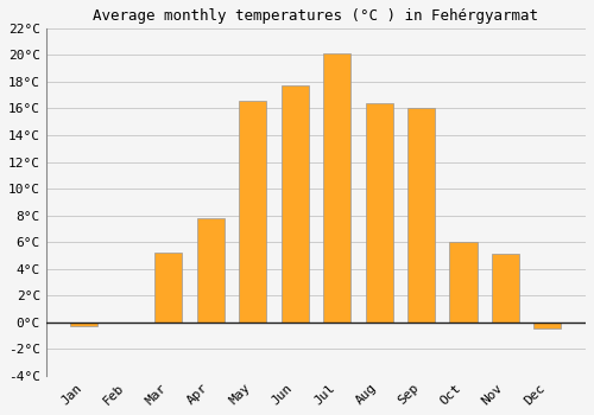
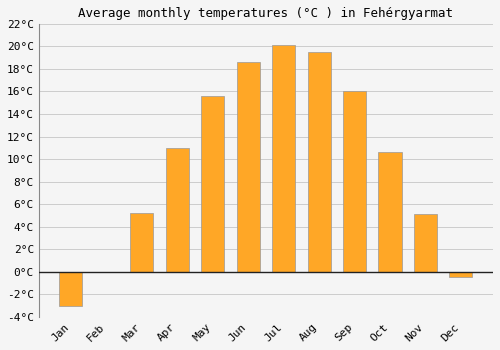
Jan: -0.3°C -> -3.0°C
Apr: 7.8°C -> 11.0°C
May: 16.6°C -> 15.6°C
Jun: 17.7°C -> 18.6°C
Aug: 16.4°C -> 19.5°C
Oct: 6.0°C -> 10.6°C
